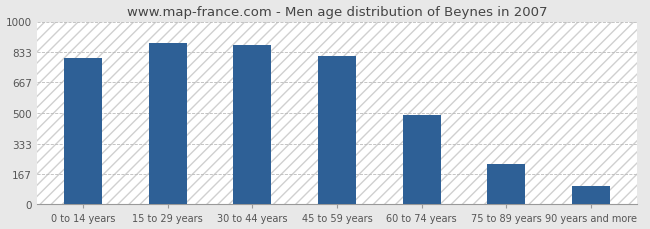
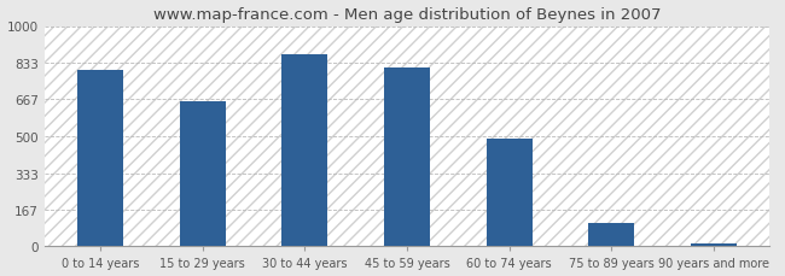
15 to 29 years: 880 -> 660
75 to 89 years: 220 -> 100
90 years and more: 100 -> 10
